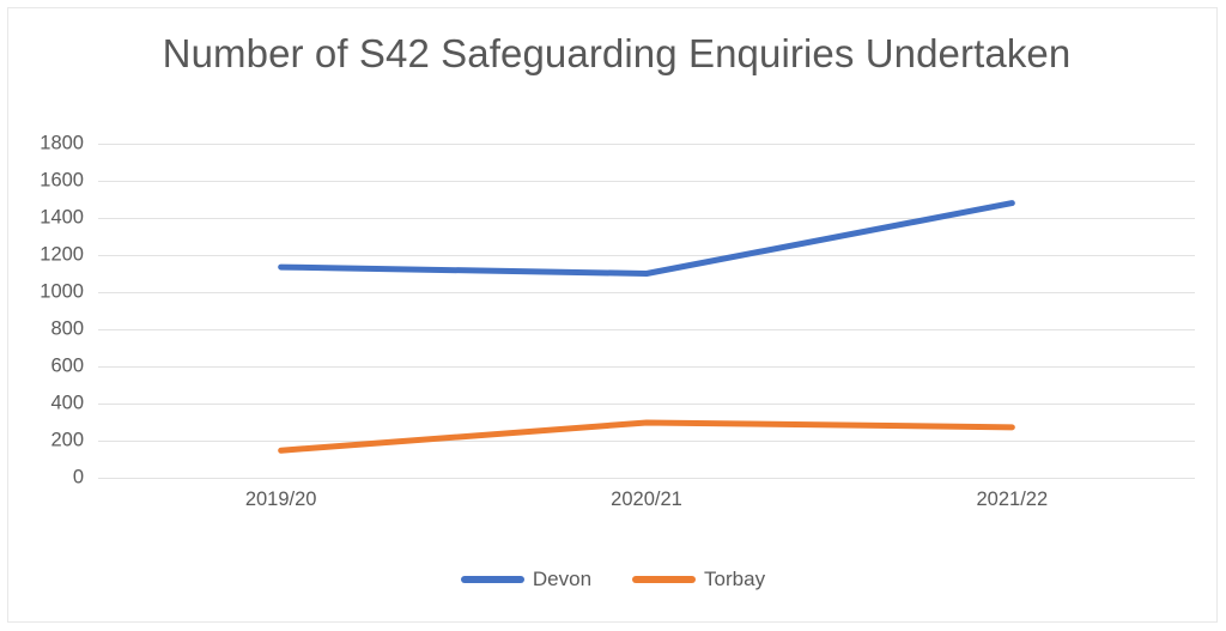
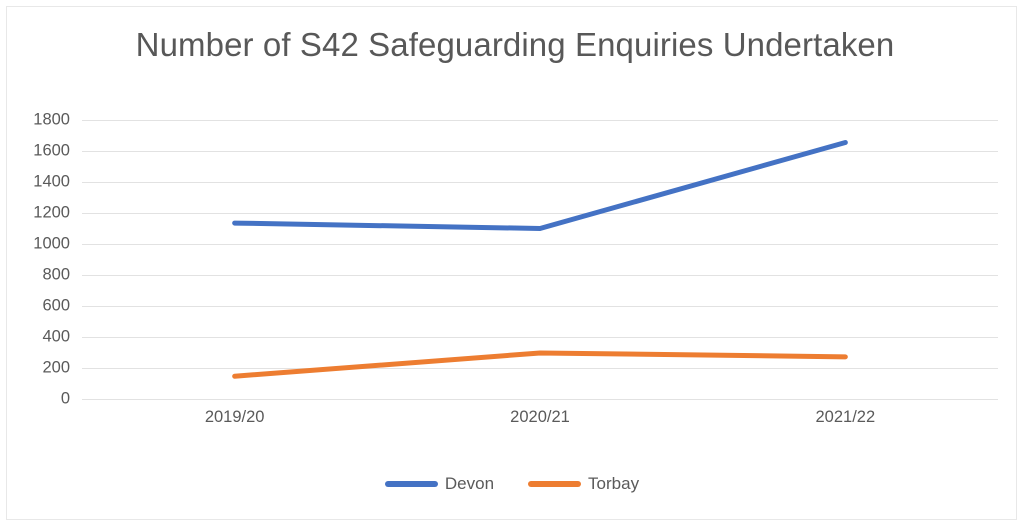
Devon/2021/22: 1480 -> 1660
